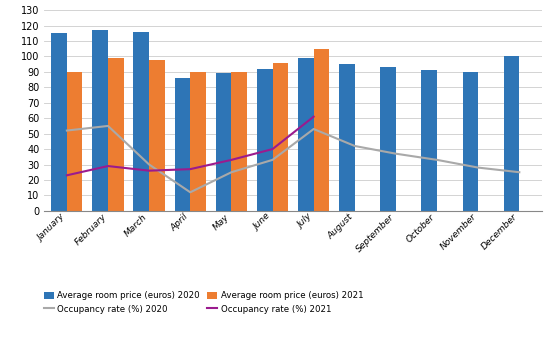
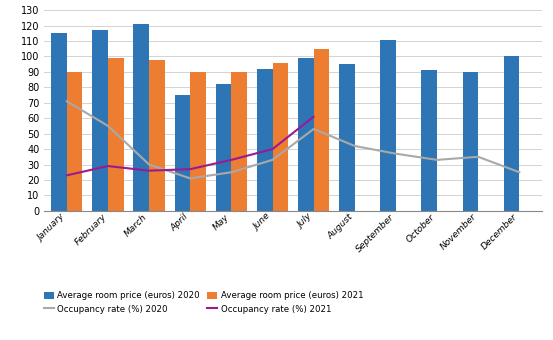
Occupancy rate (%) 2020/January: 52 -> 71
Average room price (euros) 2020/March: 116 -> 121
Average room price (euros) 2020/April: 86 -> 75
Occupancy rate (%) 2020/April: 12 -> 21
Average room price (euros) 2020/May: 89 -> 82
Average room price (euros) 2020/September: 93 -> 111
Occupancy rate (%) 2020/November: 28 -> 35
